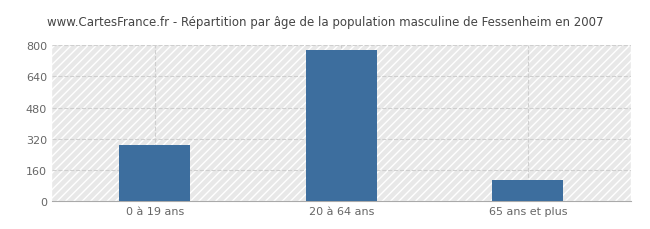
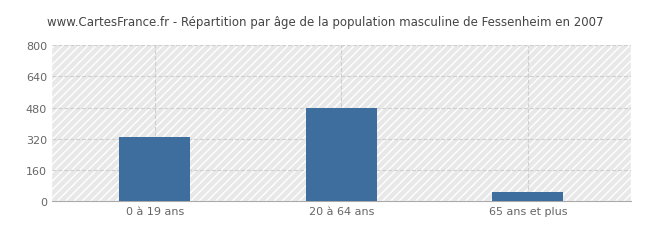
0 à 19 ans: 290 -> 330
20 à 64 ans: 780 -> 480
65 ans et plus: 110 -> 50
